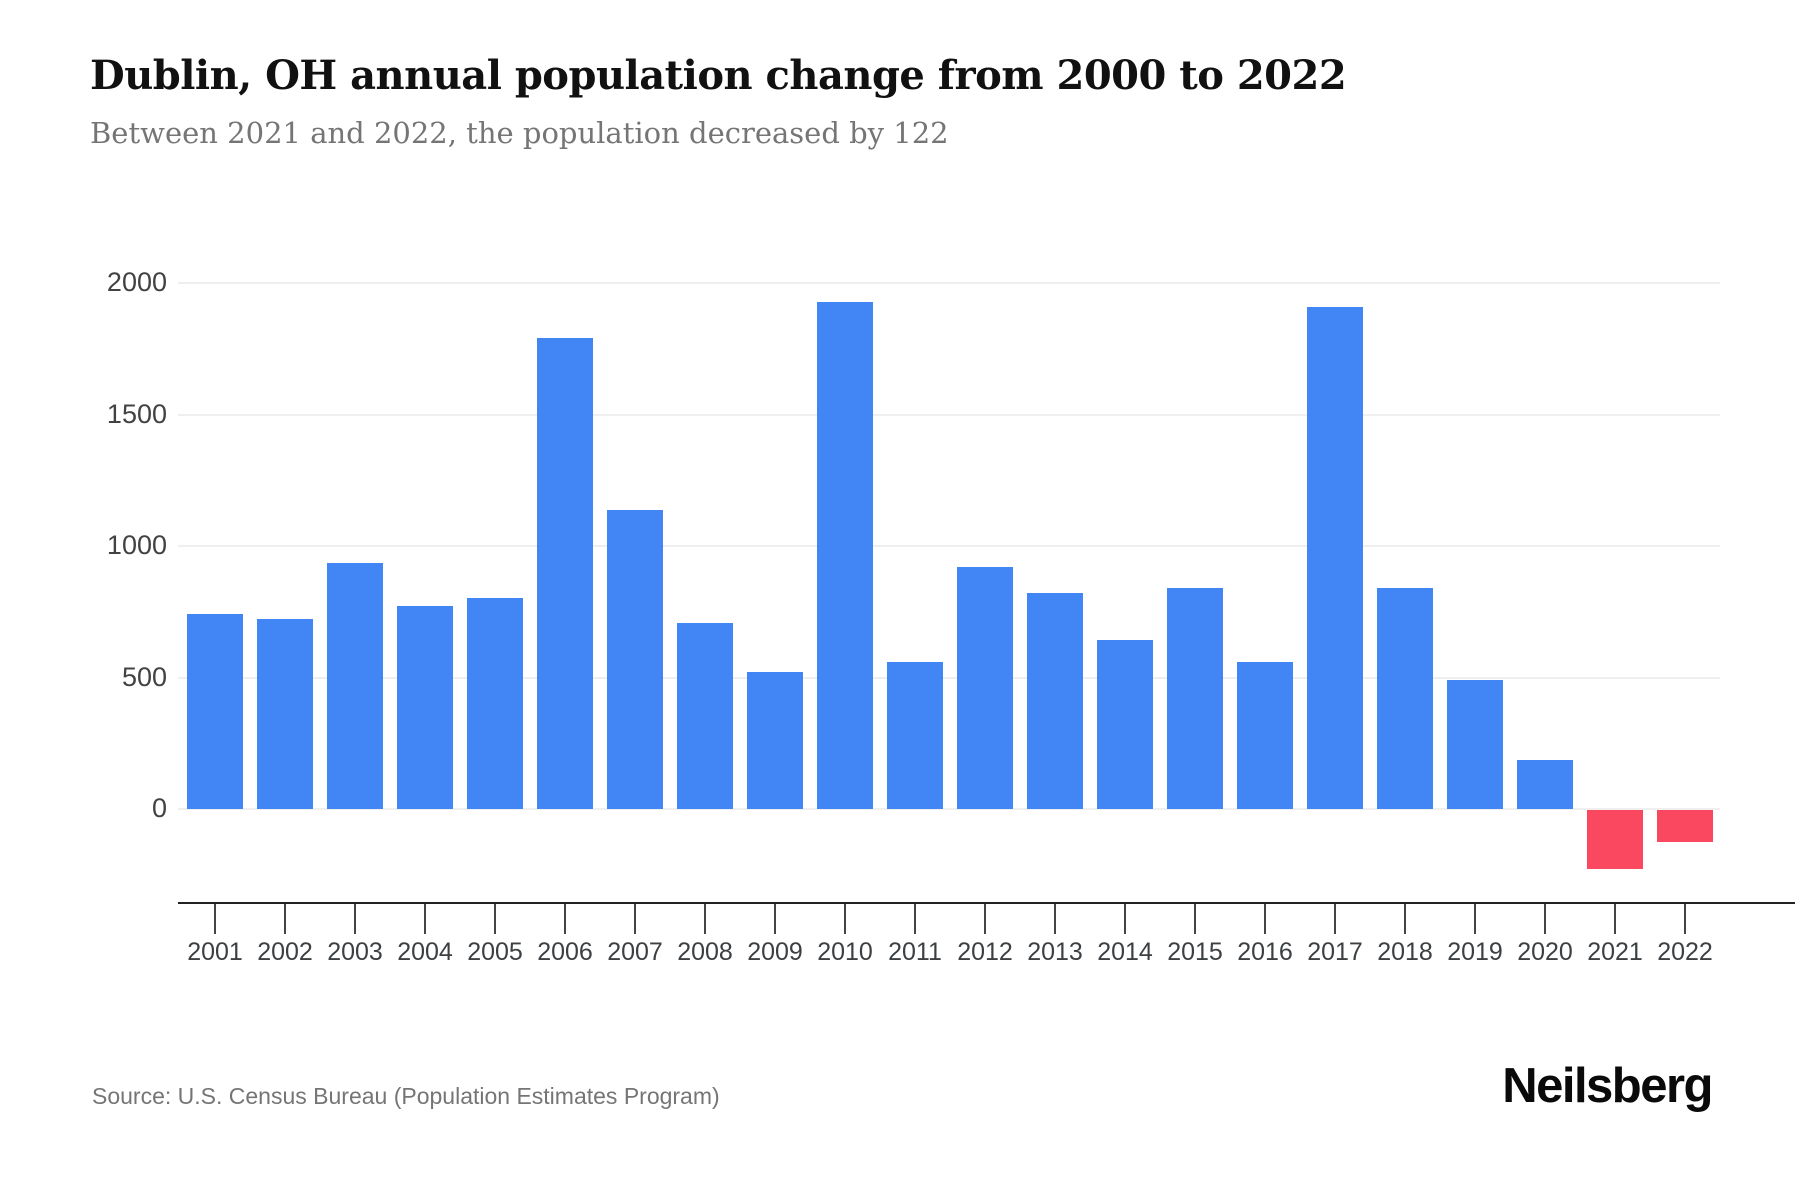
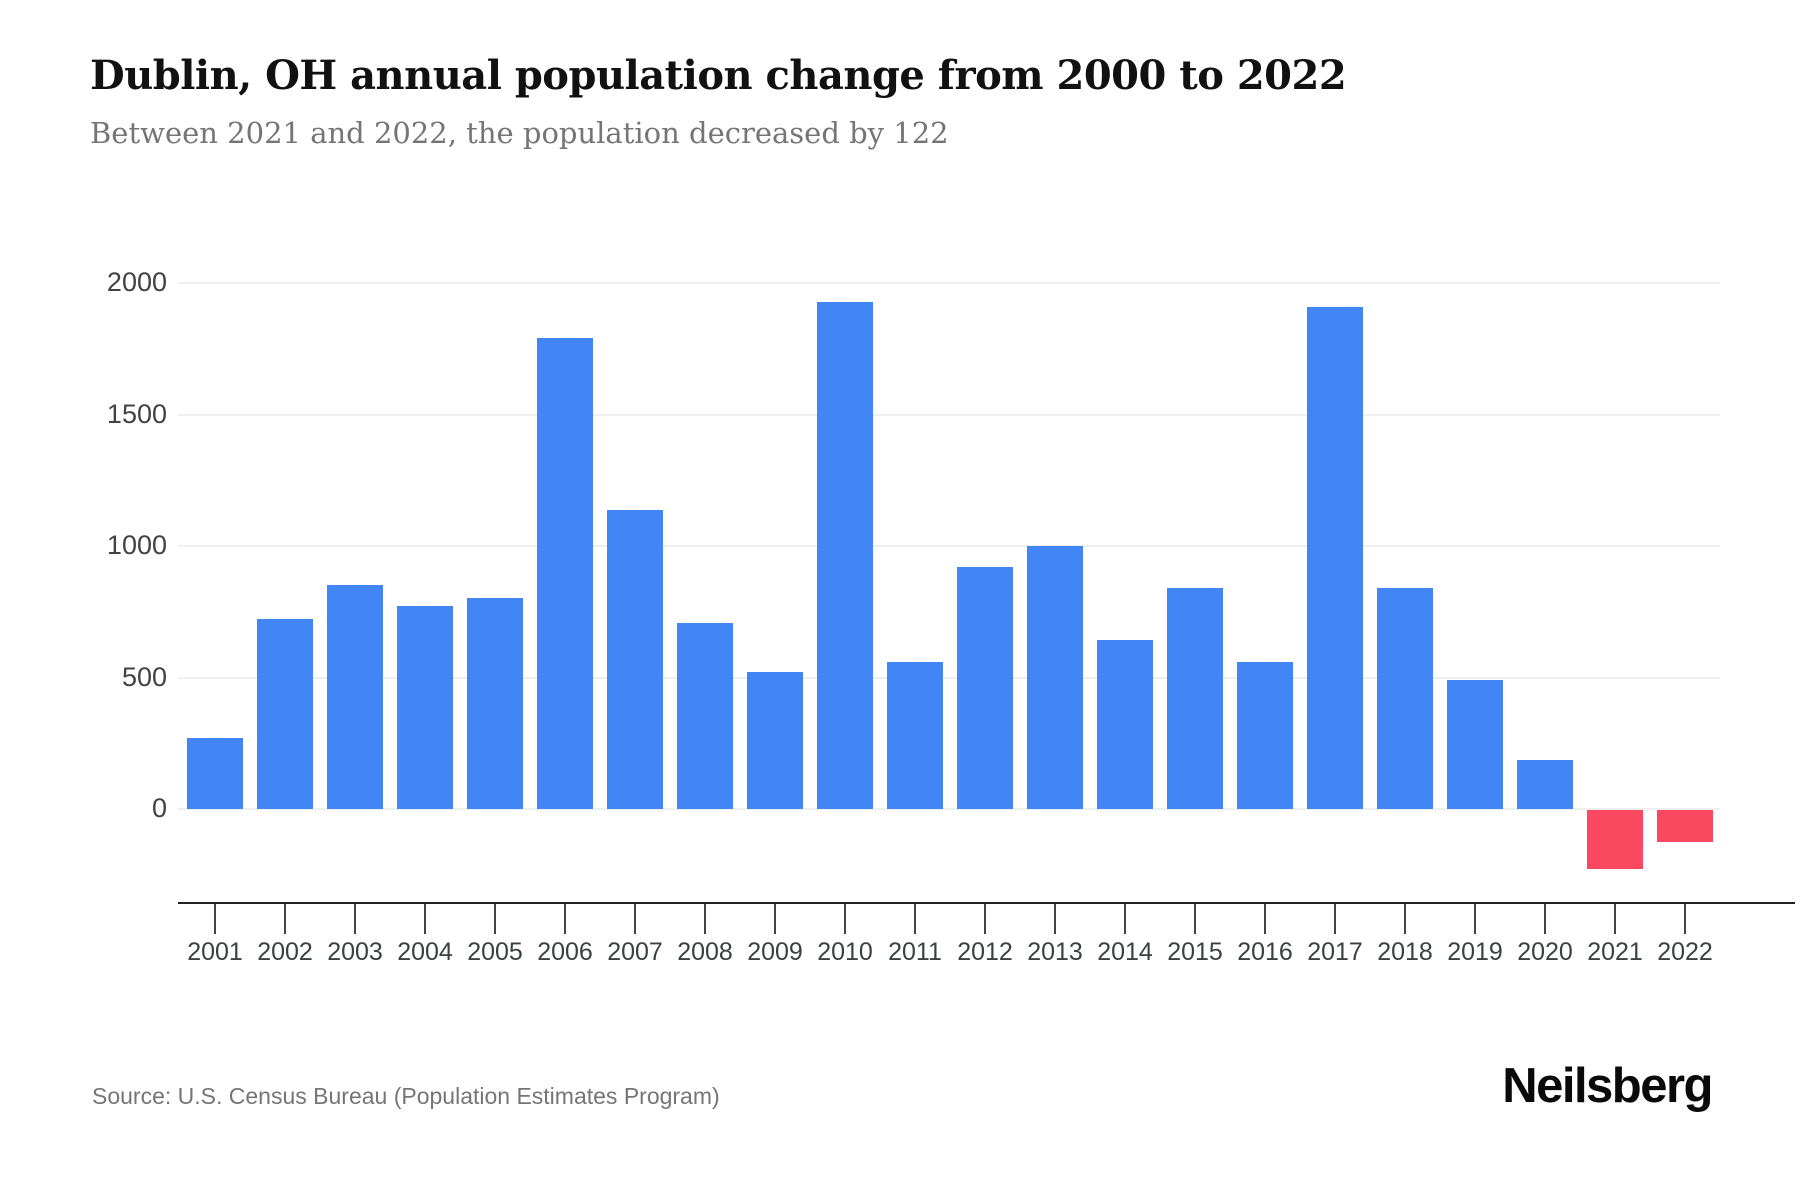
2001: 740 -> 270
2003: 940 -> 850
2013: 820 -> 1000
